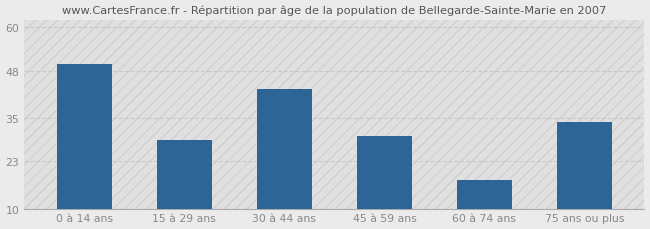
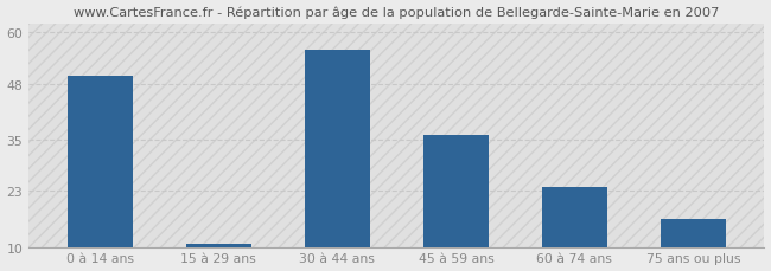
15 à 29 ans: 29.0 -> 10.8
30 à 44 ans: 43.0 -> 56.0
45 à 59 ans: 30.0 -> 36.0
60 à 74 ans: 18.0 -> 24.0
75 ans ou plus: 34.0 -> 16.5
